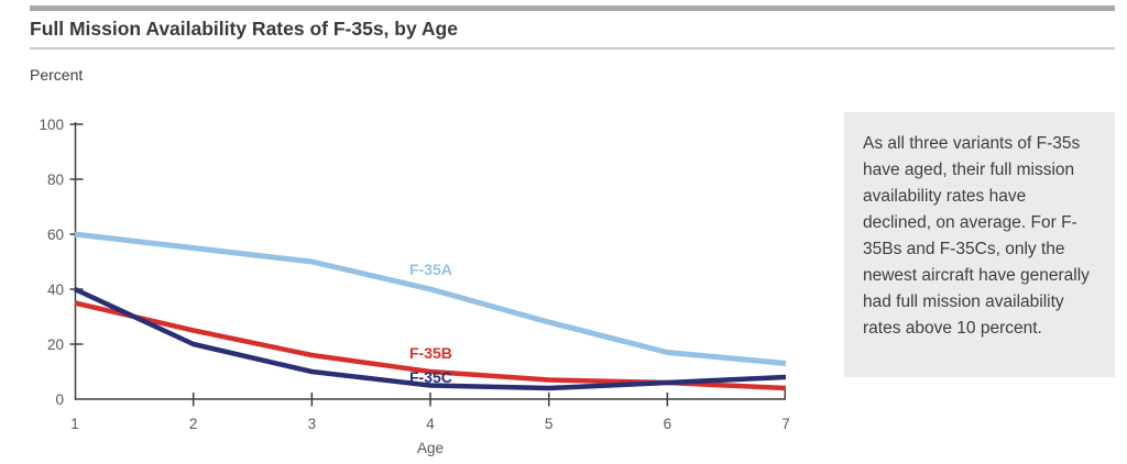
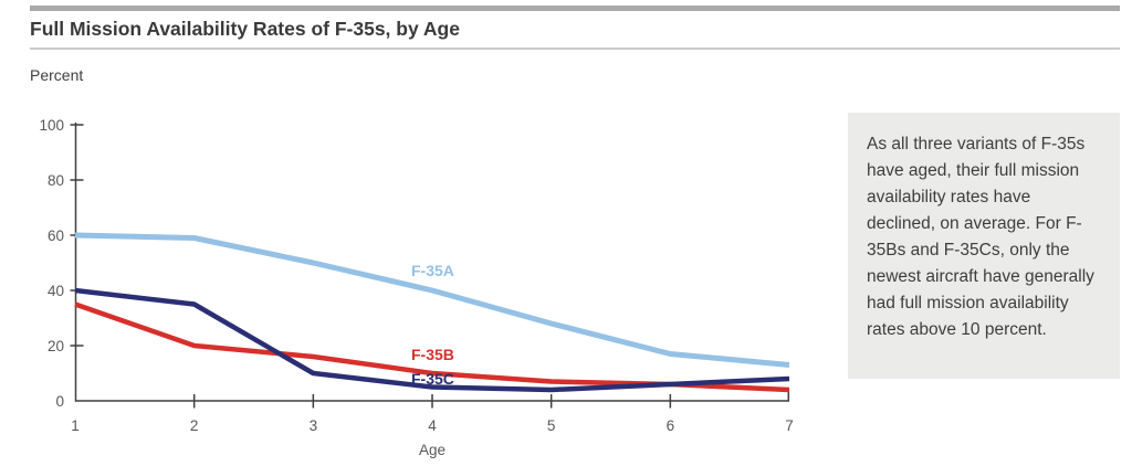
F-35A/2: 55 -> 59
F-35B/2: 25 -> 20
F-35C/2: 20 -> 35
